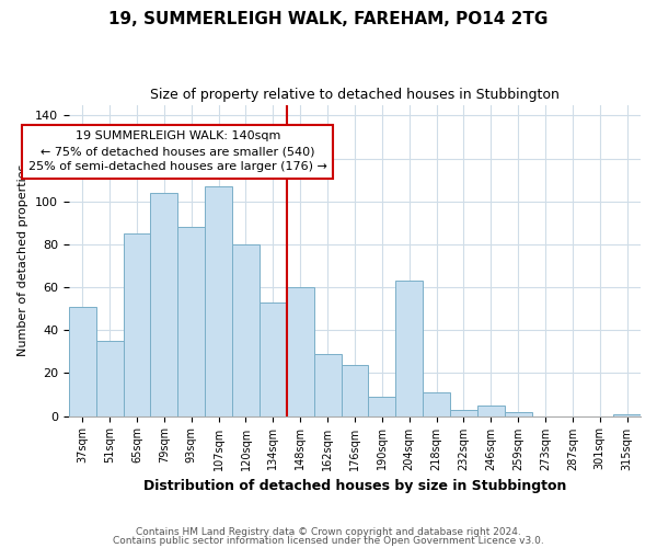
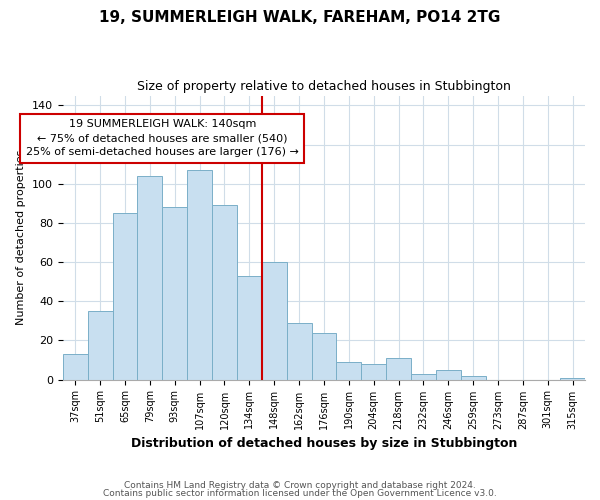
37sqm: 51 -> 13
120sqm: 80 -> 89
204sqm: 63 -> 8
